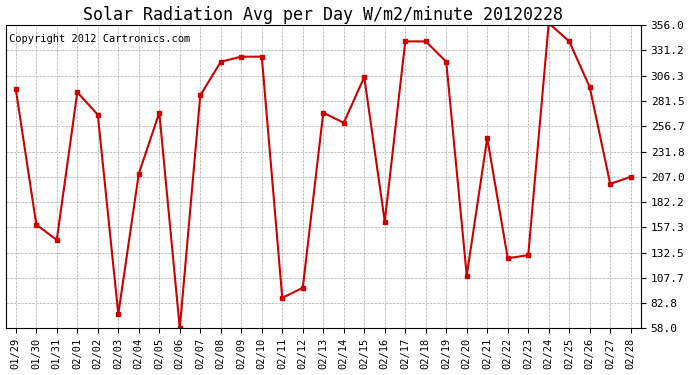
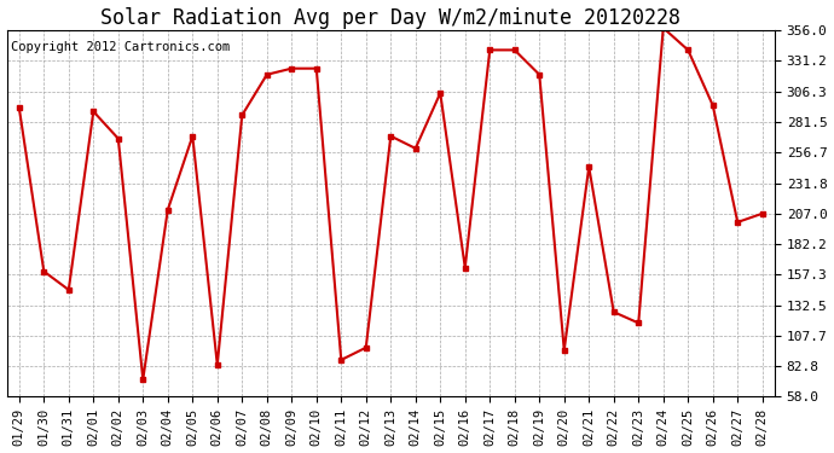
02/06: 58 -> 84
02/20: 110 -> 96
02/23: 130 -> 118
